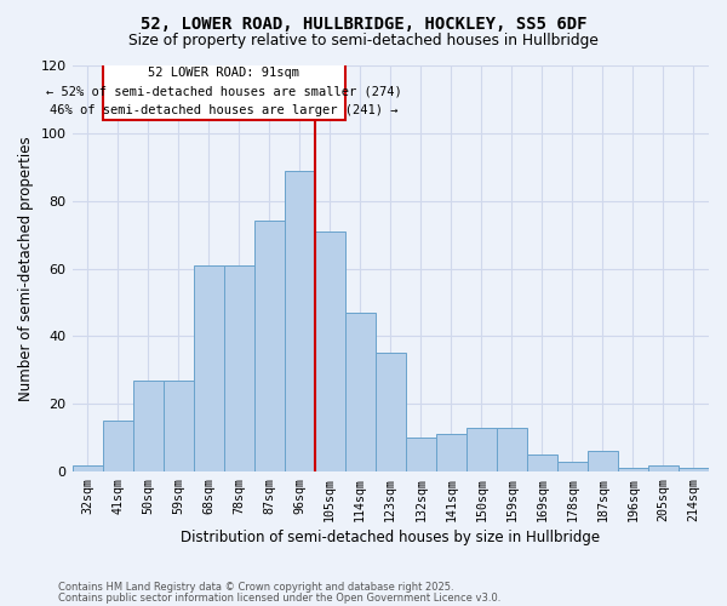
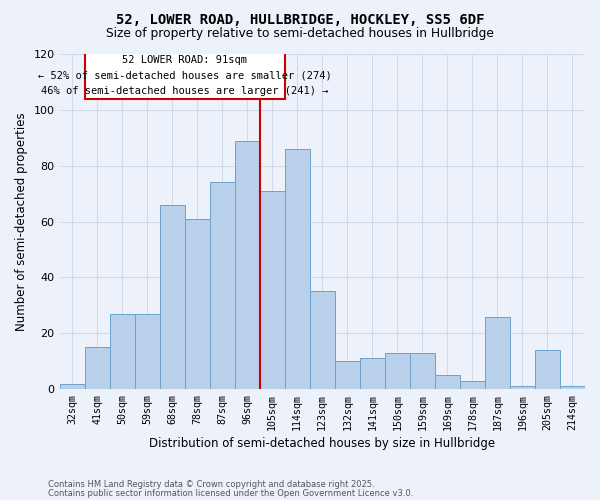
68sqm: 61 -> 66
114sqm: 47 -> 86
187sqm: 6 -> 26
205sqm: 2 -> 14
